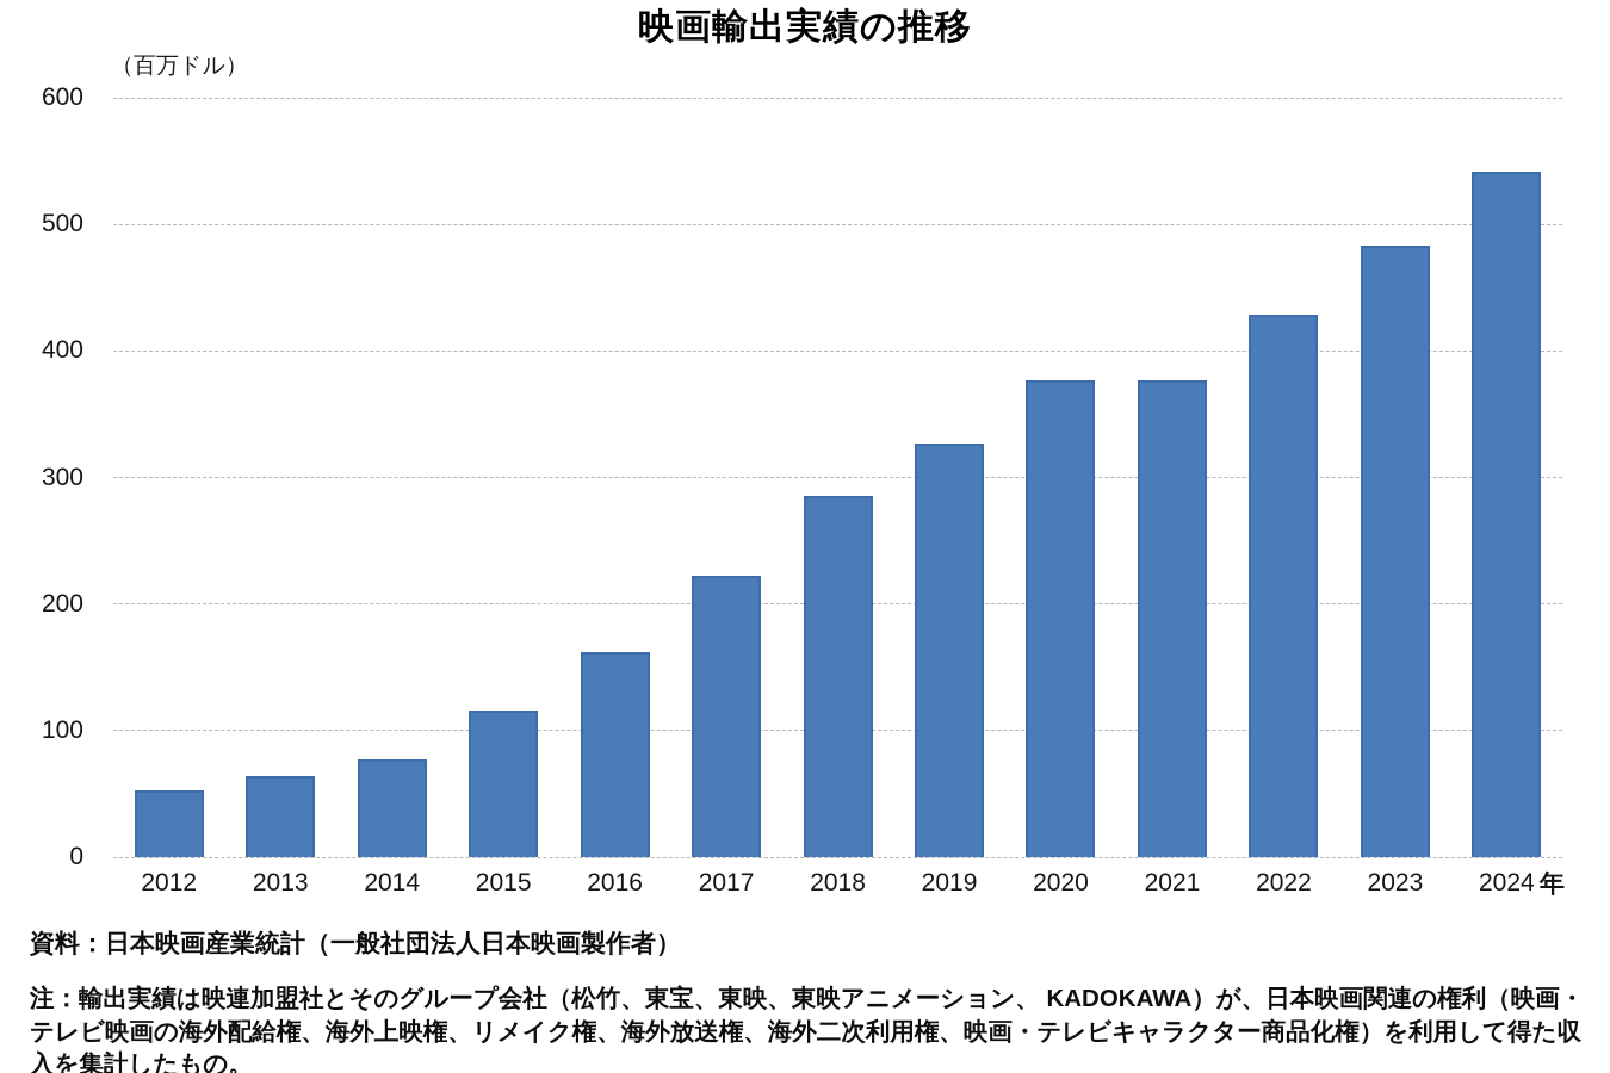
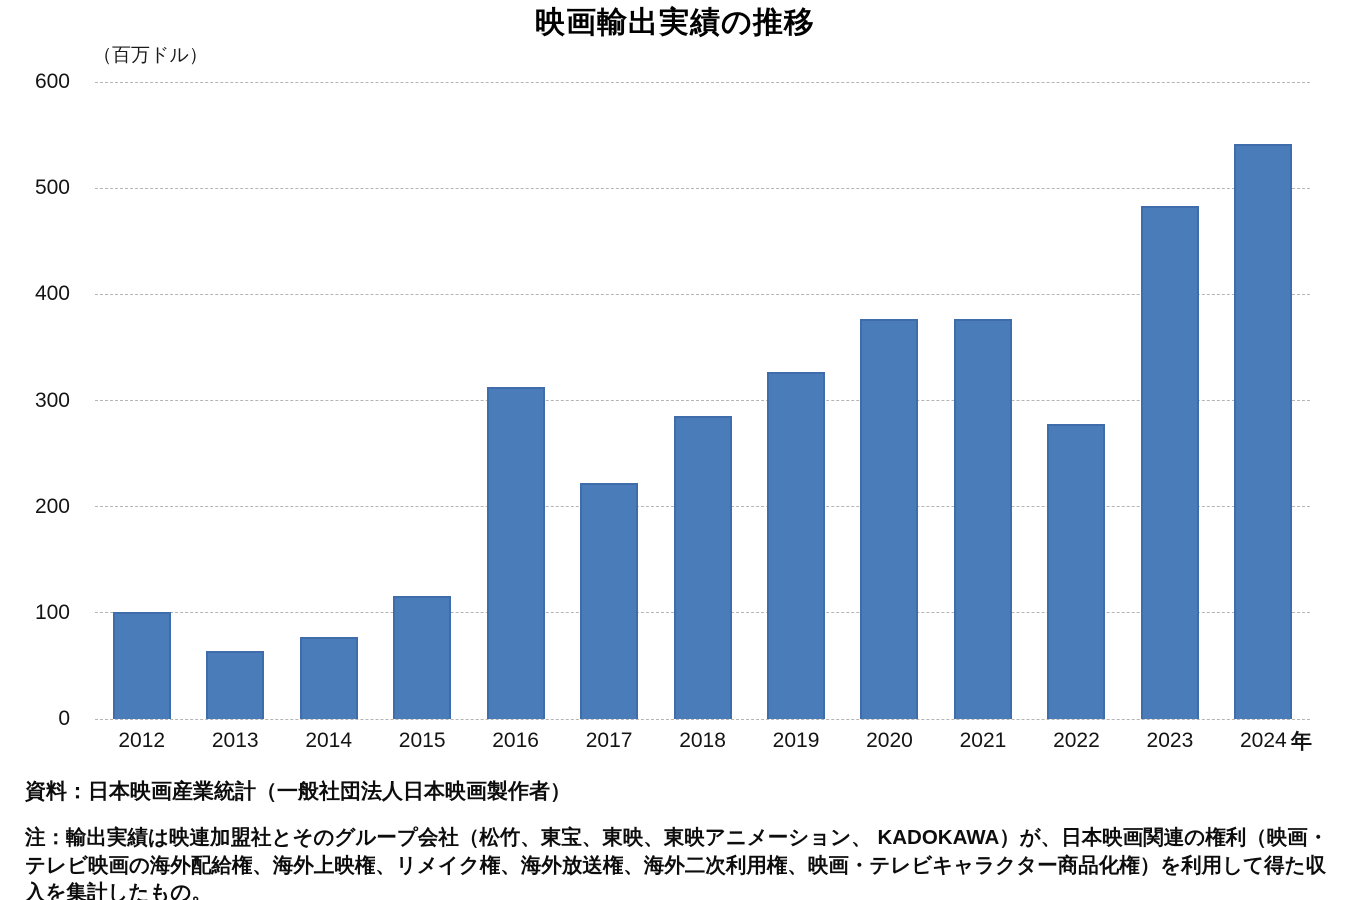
2012: 53 -> 101
2016: 162 -> 313
2022: 429 -> 278
